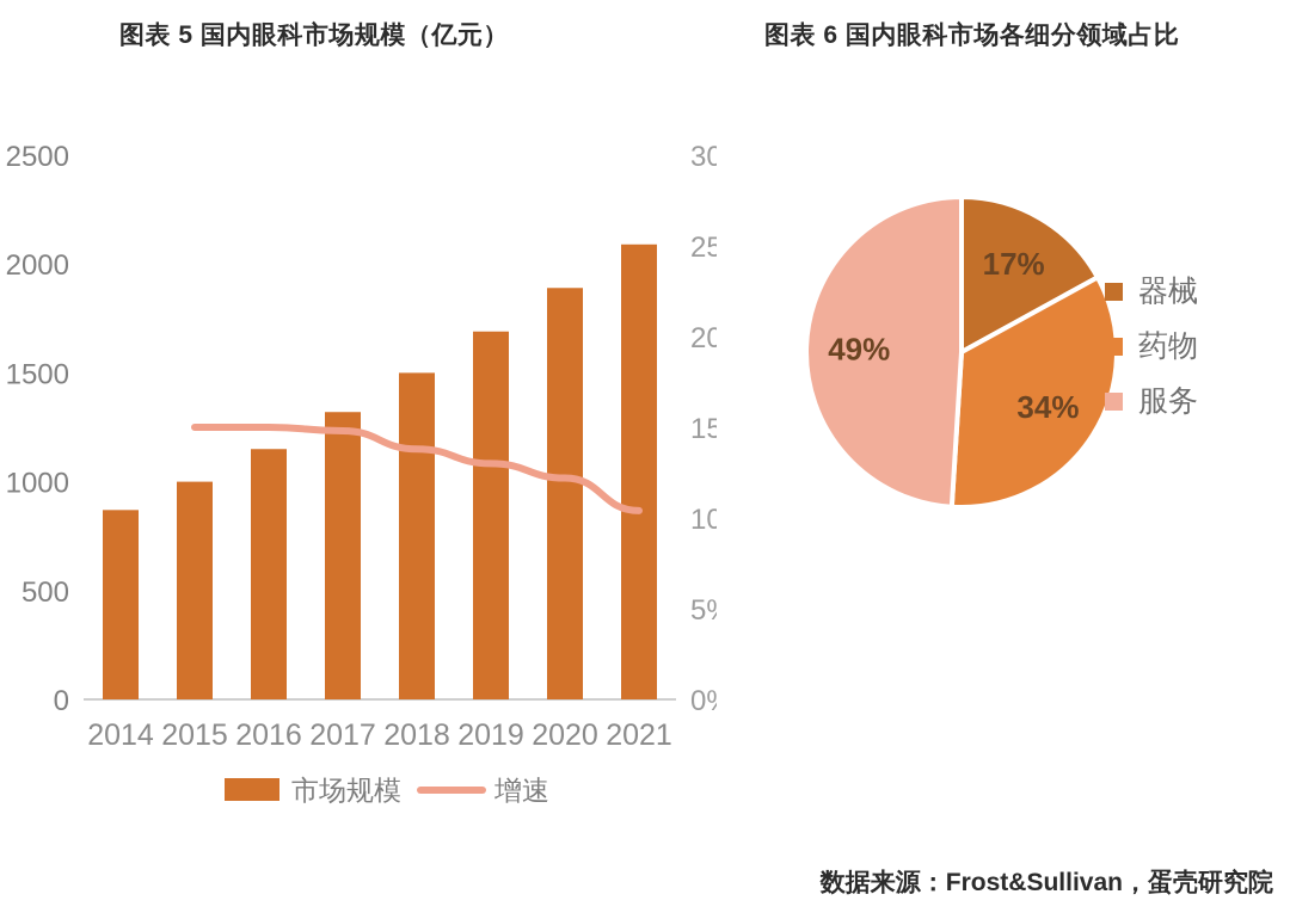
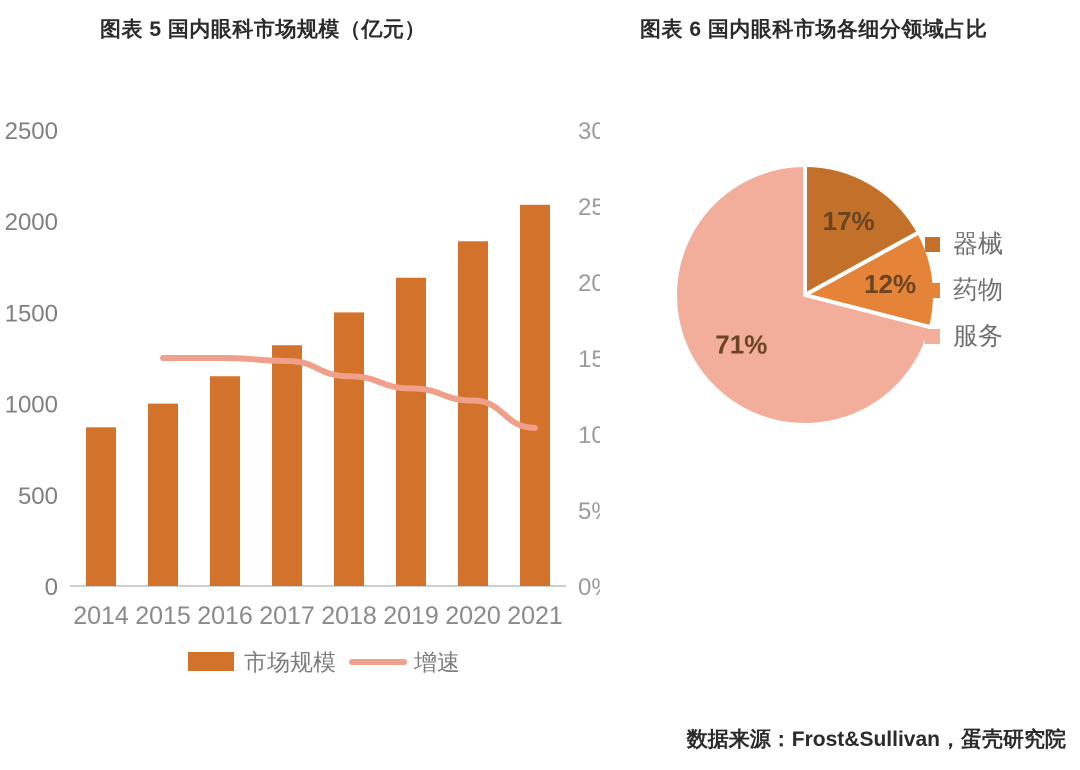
图表 6 国内眼科市场各细分领域占比/药物: 34% -> 12%
图表 6 国内眼科市场各细分领域占比/服务: 49% -> 71%
